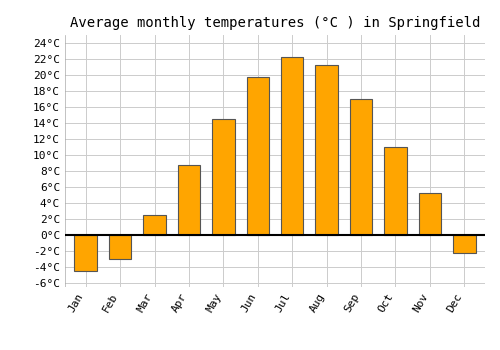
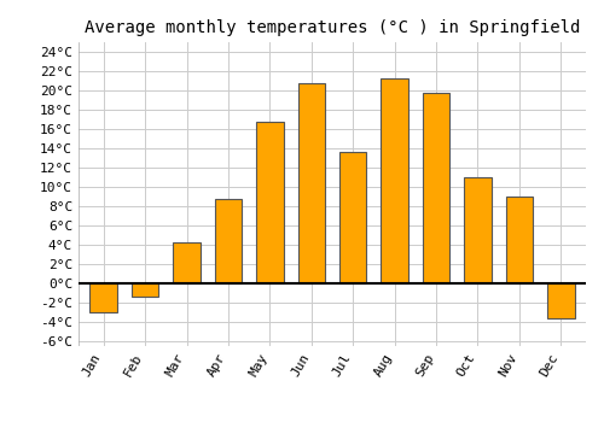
Jan: -4.5°C -> -3.0°C
Feb: -3.0°C -> -1.4°C
Mar: 2.5°C -> 4.2°C
May: 14.5°C -> 16.8°C
Jun: 19.7°C -> 20.8°C
Jul: 22.3°C -> 13.6°C
Sep: 17.0°C -> 19.8°C
Nov: 5.3°C -> 9.0°C
Dec: -2.2°C -> -3.6°C
